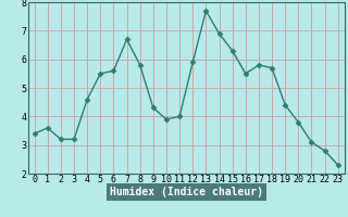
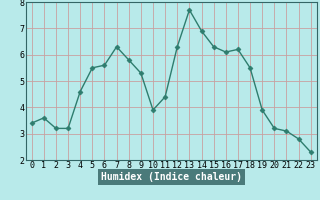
7: 6.7 -> 6.3
9: 4.3 -> 5.3
11: 4.0 -> 4.4
12: 5.9 -> 6.3
16: 5.5 -> 6.1
17: 5.8 -> 6.2
18: 5.7 -> 5.5
19: 4.4 -> 3.9
20: 3.8 -> 3.2
